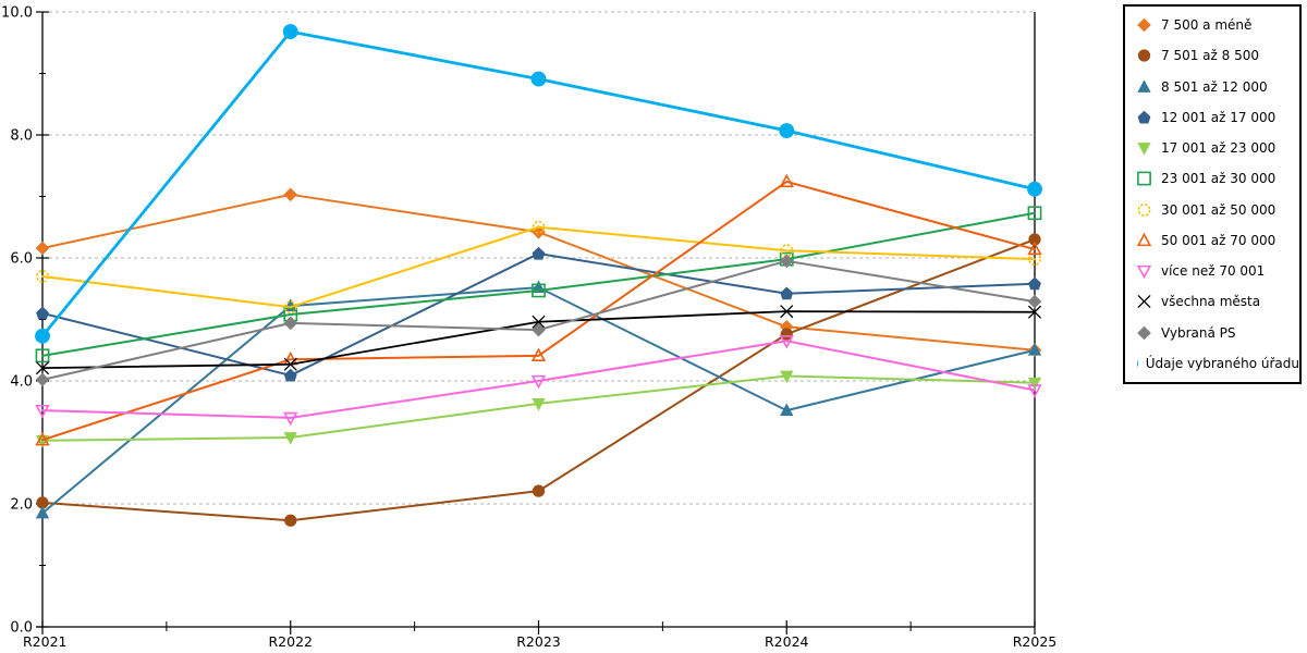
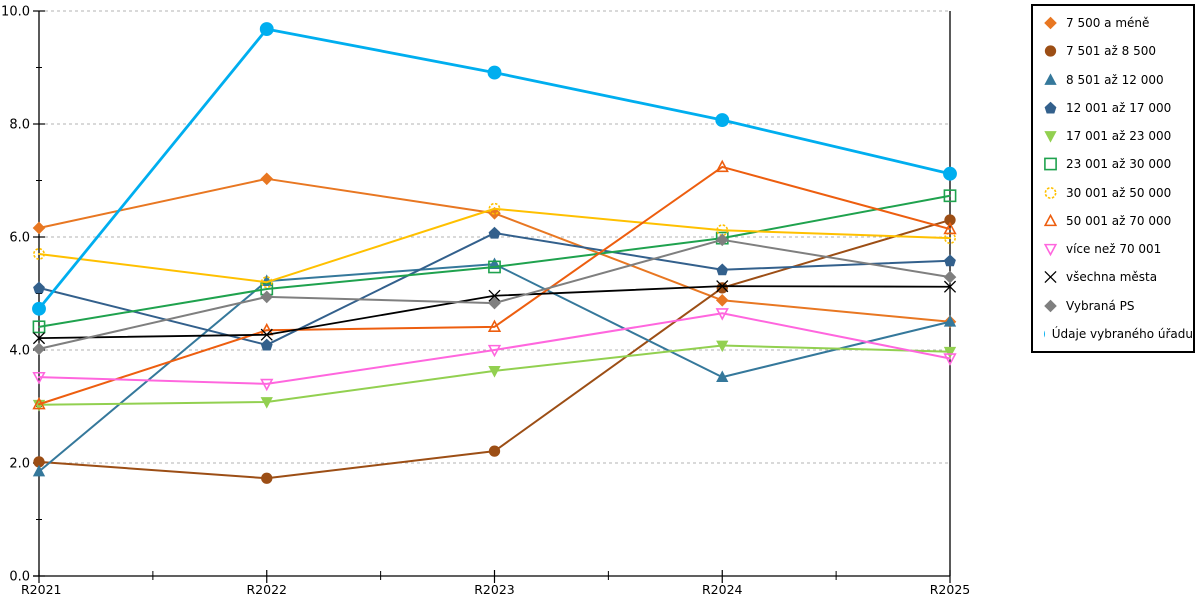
7 501 až 8 500/R2024: 4.8 -> 5.1
